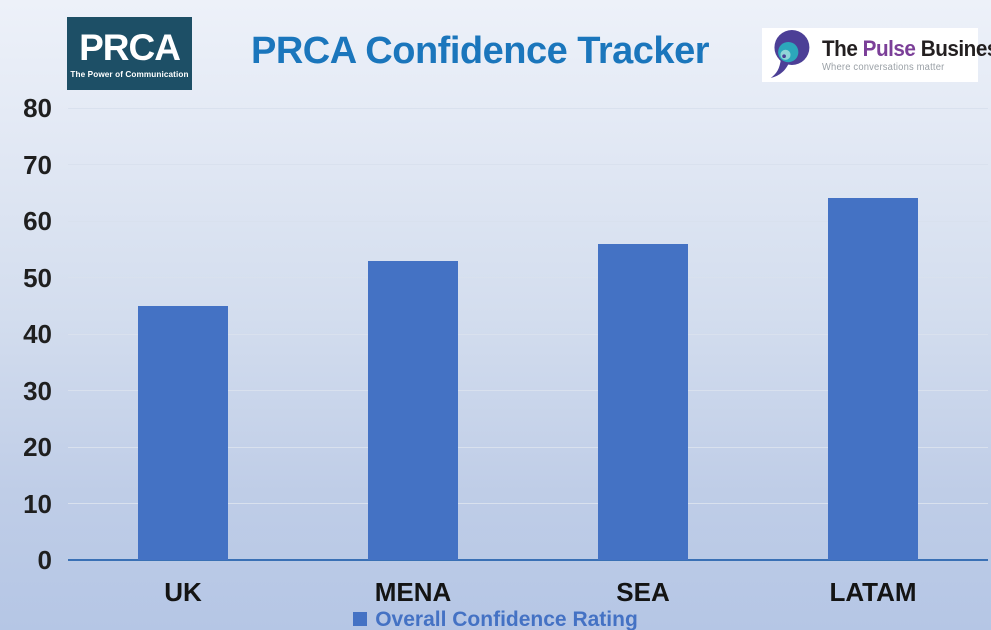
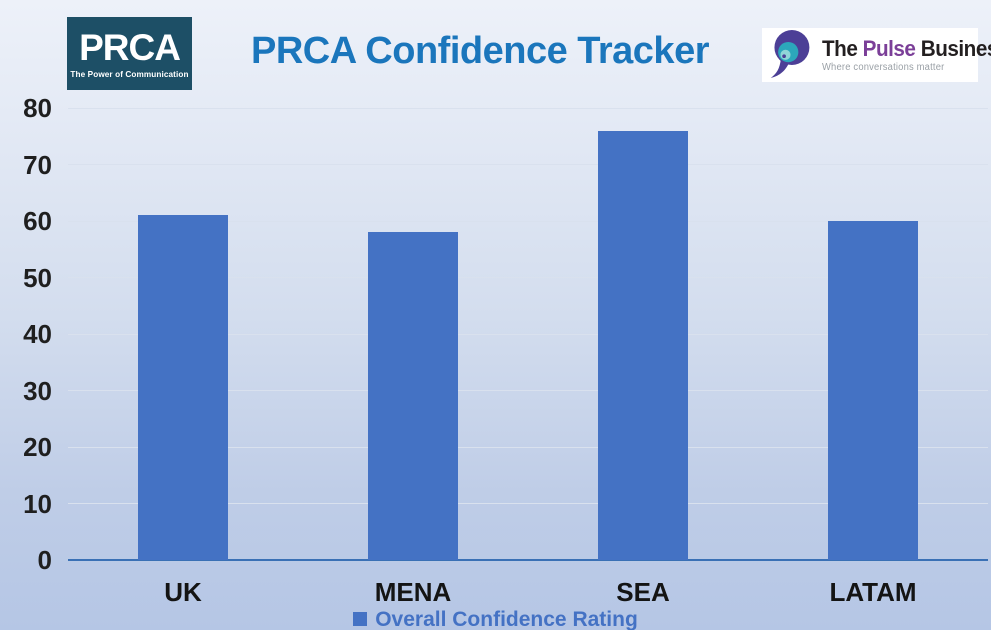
UK: 45 -> 61
MENA: 53 -> 58
SEA: 56 -> 76
LATAM: 64 -> 60
